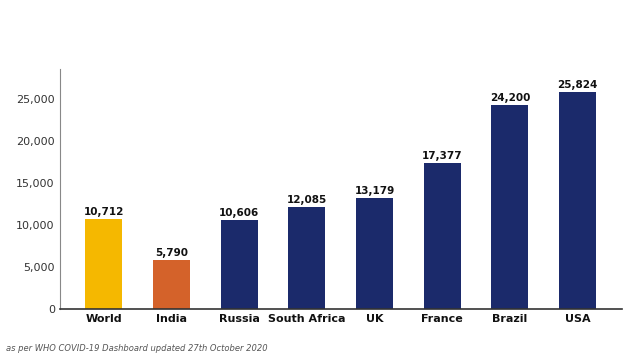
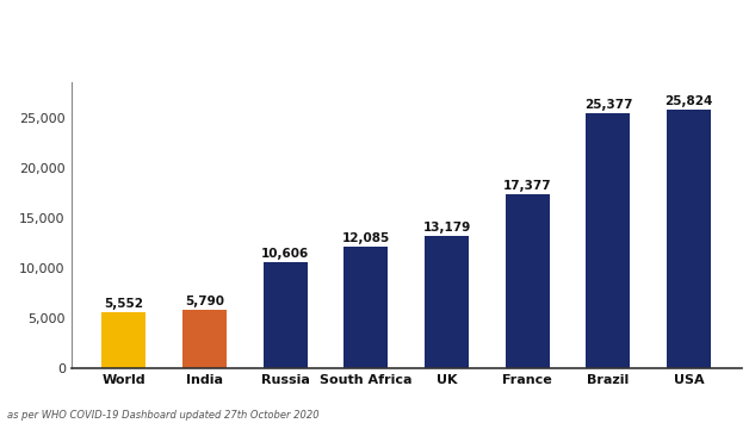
World: 10,712 -> 5,552
Brazil: 24,200 -> 25,377
